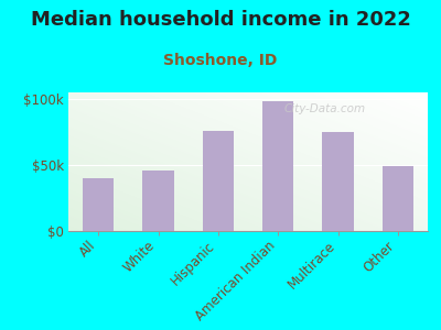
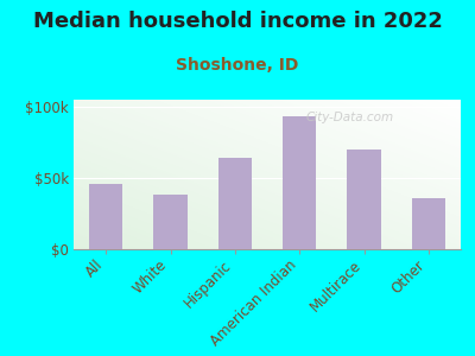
All: $40k -> $46k
White: $46k -> $38k
Hispanic: $76k -> $64k
American Indian: $98k -> $93k
Multirace: $75k -> $70k
Other: $49k -> $36k
